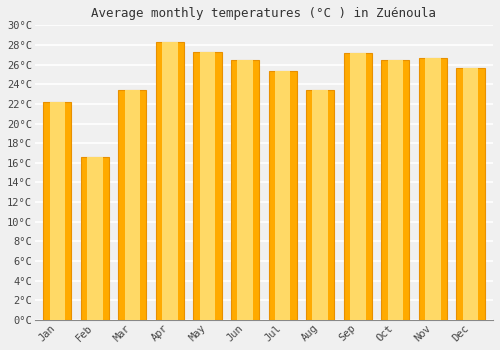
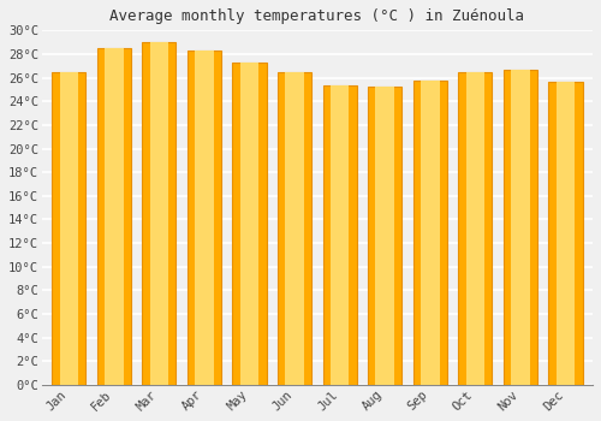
Jan: 22.2°C -> 26.5°C
Feb: 16.6°C -> 28.5°C
Mar: 23.4°C -> 29.0°C
Aug: 23.4°C -> 25.2°C
Sep: 27.2°C -> 25.8°C
